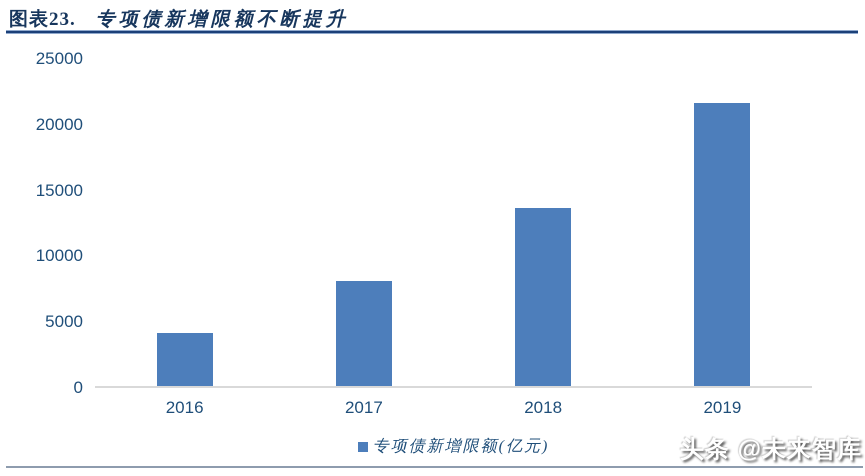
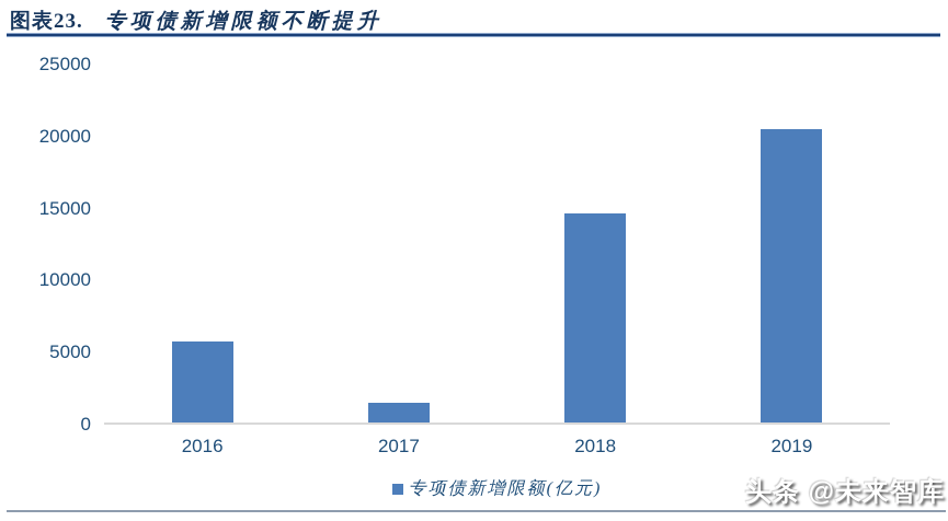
2016: 4000 -> 5600
2017: 8000 -> 1400
2018: 13500 -> 14500
2019: 21500 -> 20400
